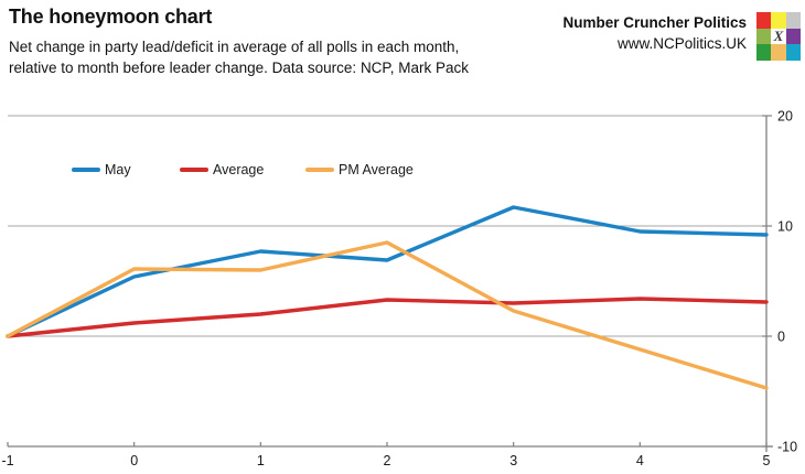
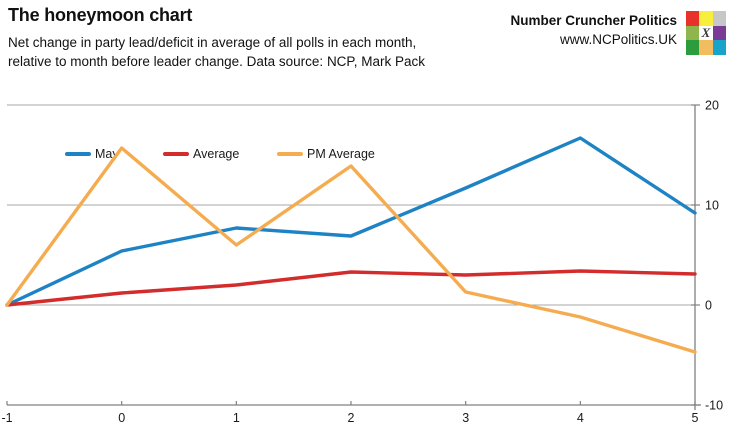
PM Average/0: 6.1 -> 15.7
PM Average/2: 8.5 -> 13.9
PM Average/3: 2.3 -> 1.3
May/4: 9.5 -> 16.7
